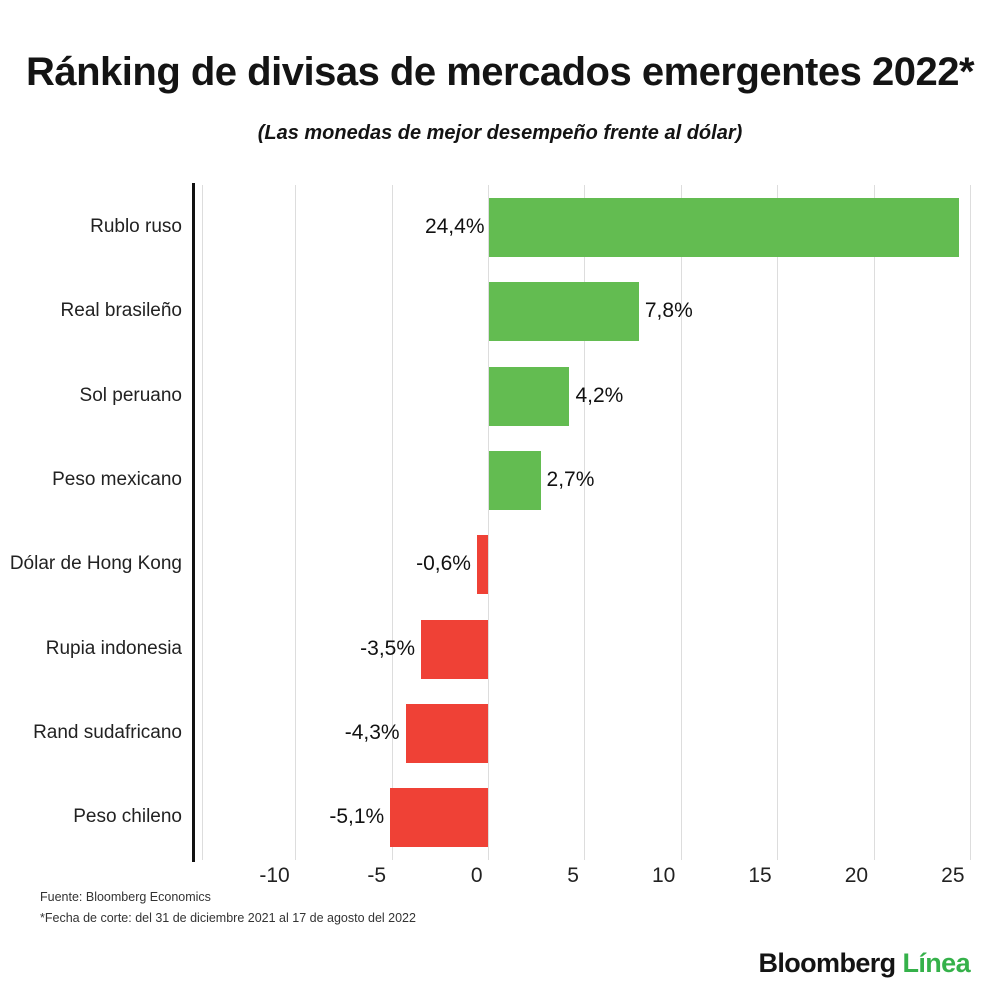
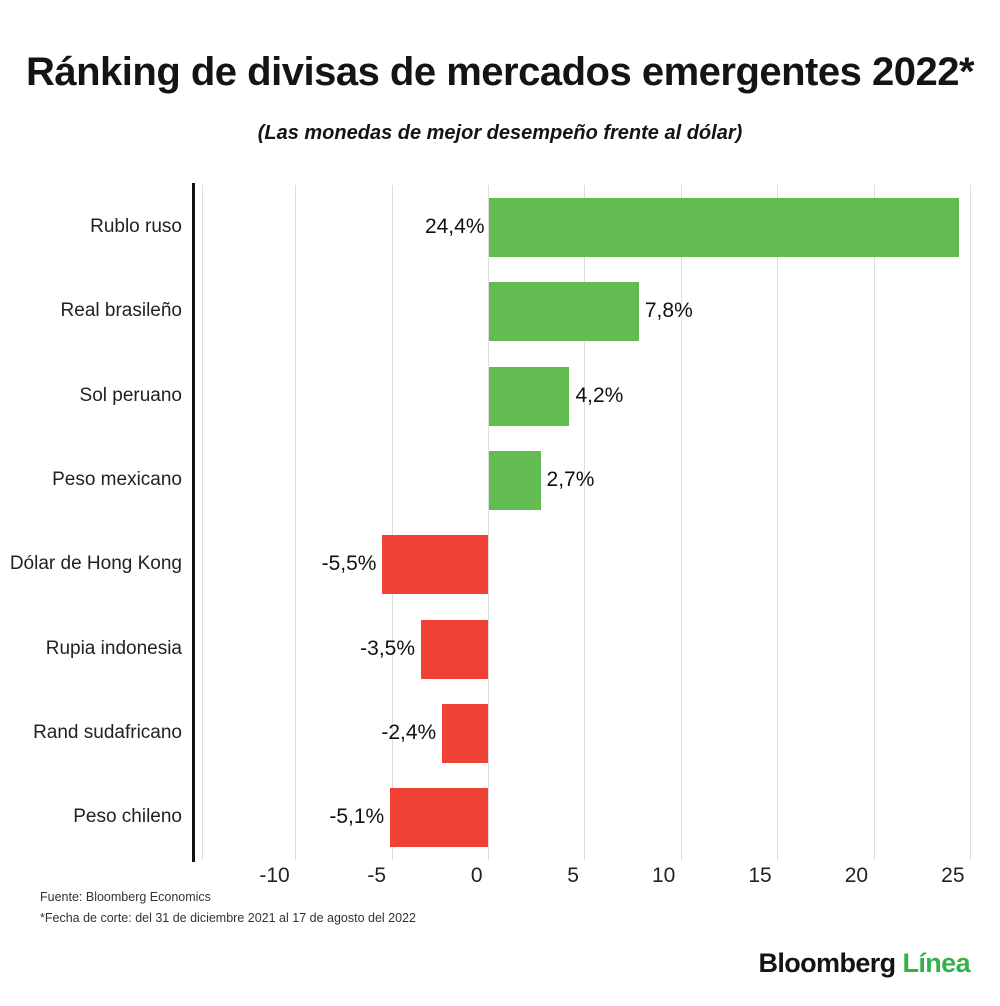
Dólar de Hong Kong: -0,6% -> -5,5%
Rand sudafricano: -4,3% -> -2,4%
